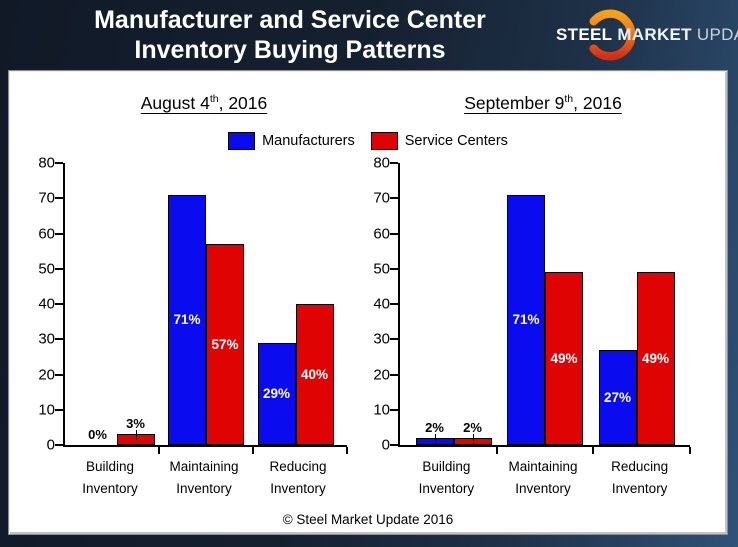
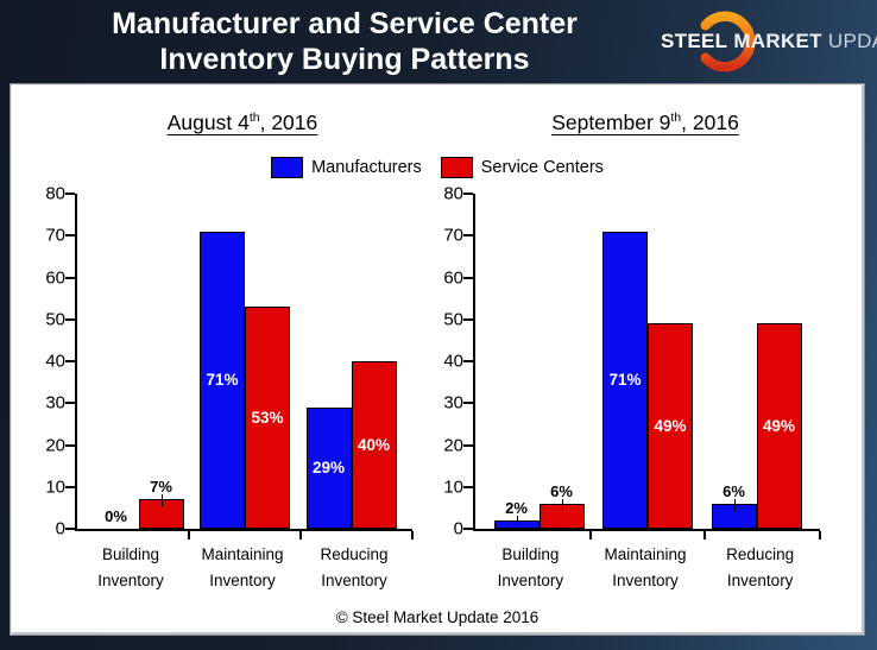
August 4th, 2016/Service Centers/Building Inventory: 3% -> 7%
August 4th, 2016/Service Centers/Maintaining Inventory: 57% -> 53%
September 9th, 2016/Service Centers/Building Inventory: 2% -> 6%
September 9th, 2016/Manufacturers/Reducing Inventory: 27% -> 6%
